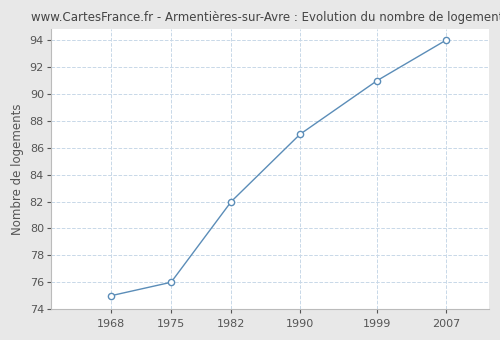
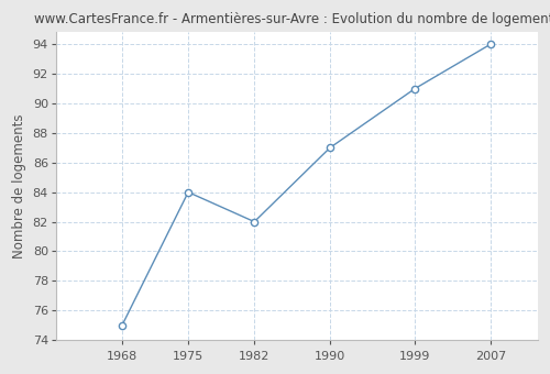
1975: 76 -> 84
